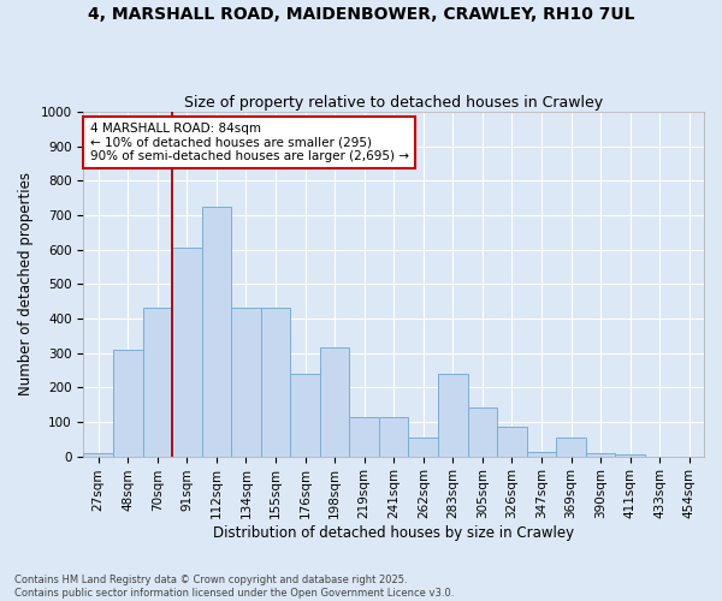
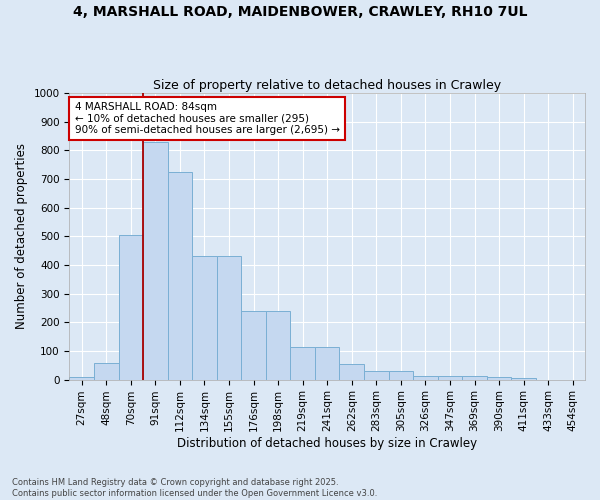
48sqm: 310 -> 58
70sqm: 430 -> 505
91sqm: 605 -> 830
198sqm: 315 -> 240
283sqm: 240 -> 30
305sqm: 140 -> 30
326sqm: 85 -> 13
369sqm: 55 -> 13
